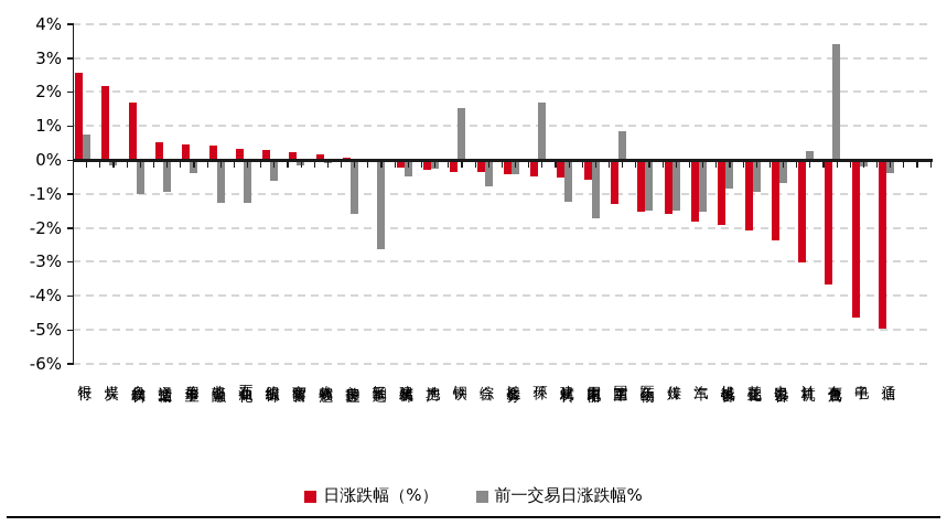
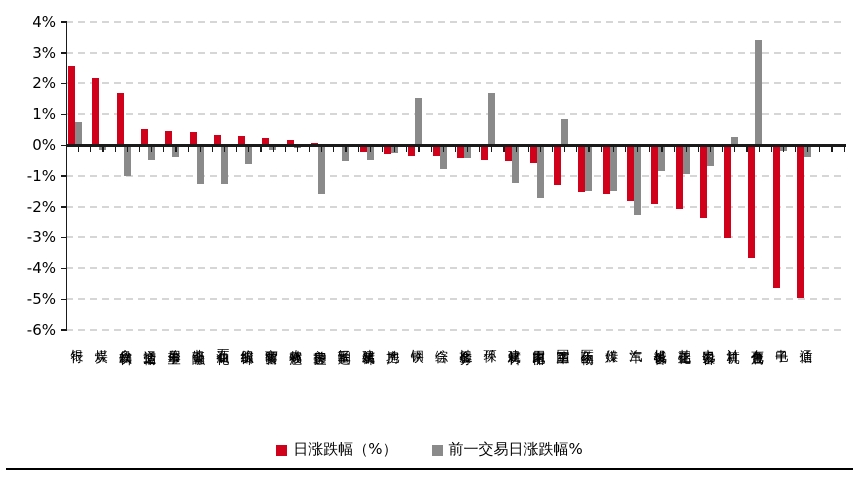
前一交易日涨跌幅%/交通运输: -0.9% -> -0.5%
前一交易日涨跌幅%/轻工制造: -2.6% -> -0.5%
前一交易日涨跌幅%/汽车: -1.5% -> -2.2%
